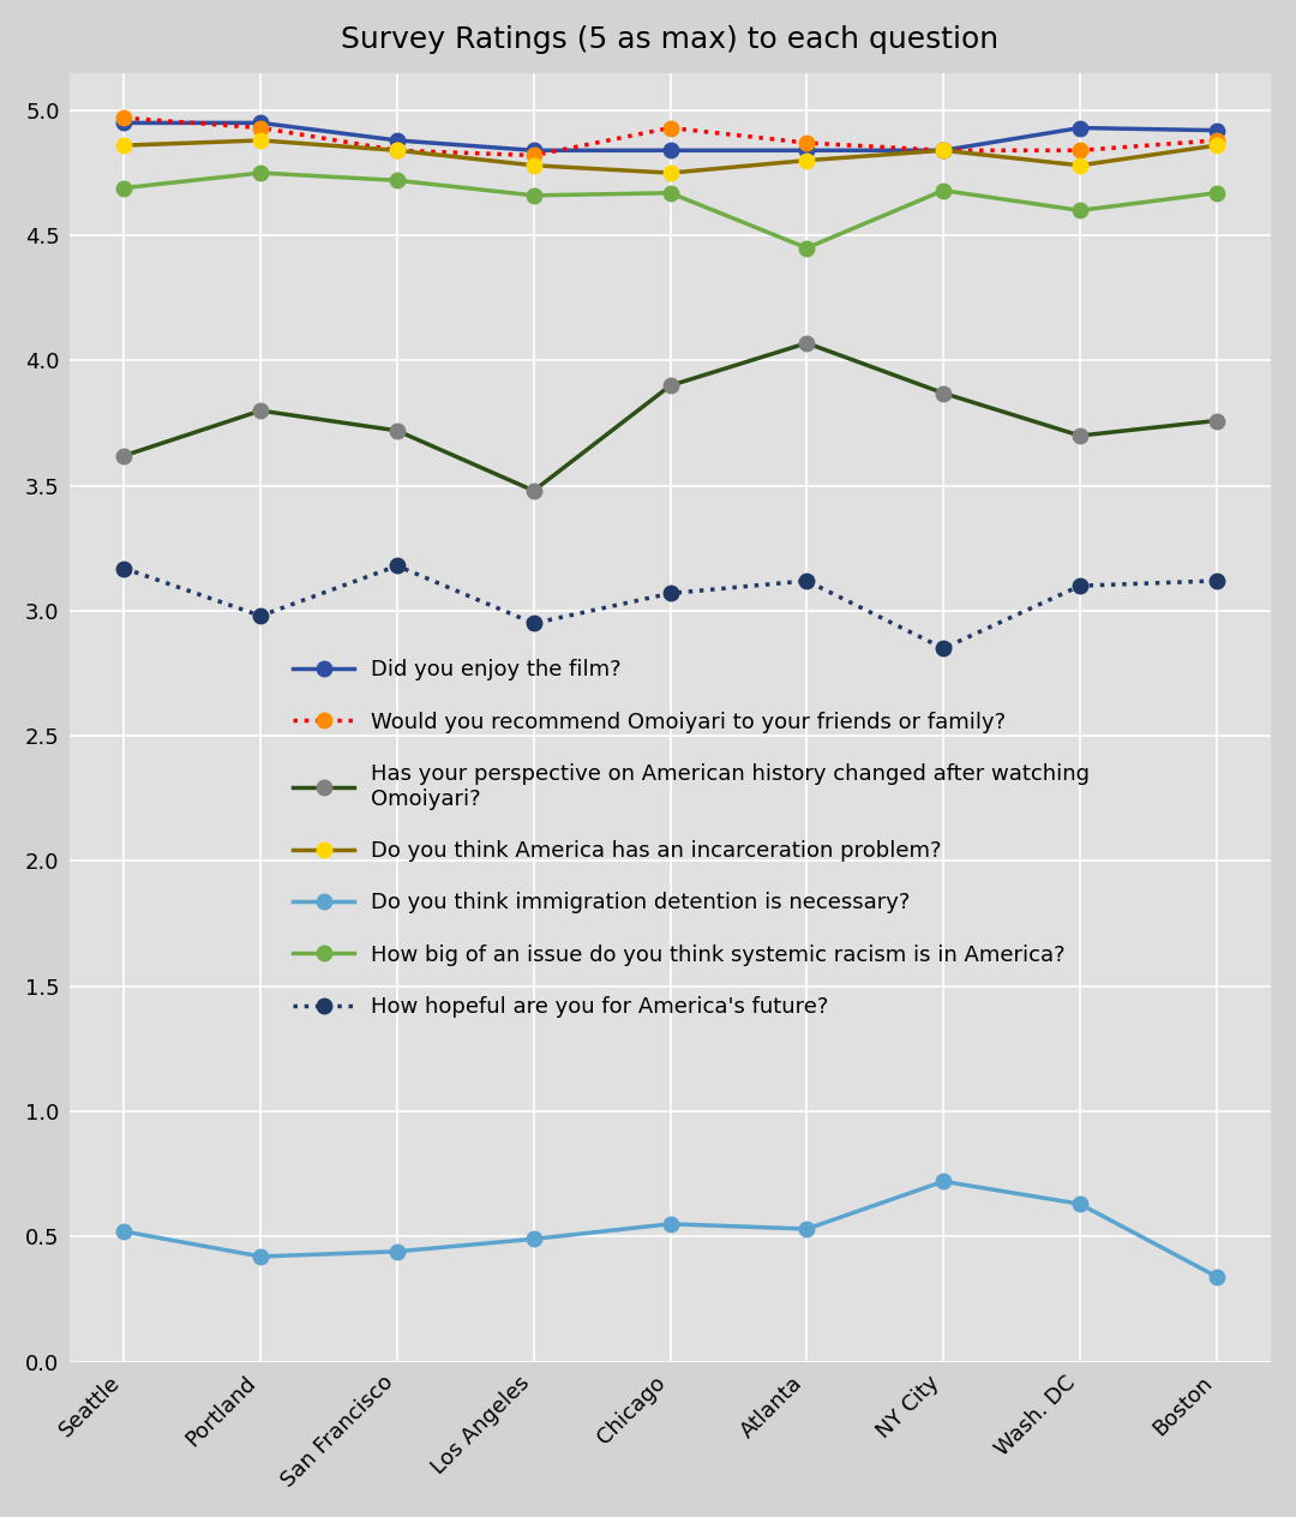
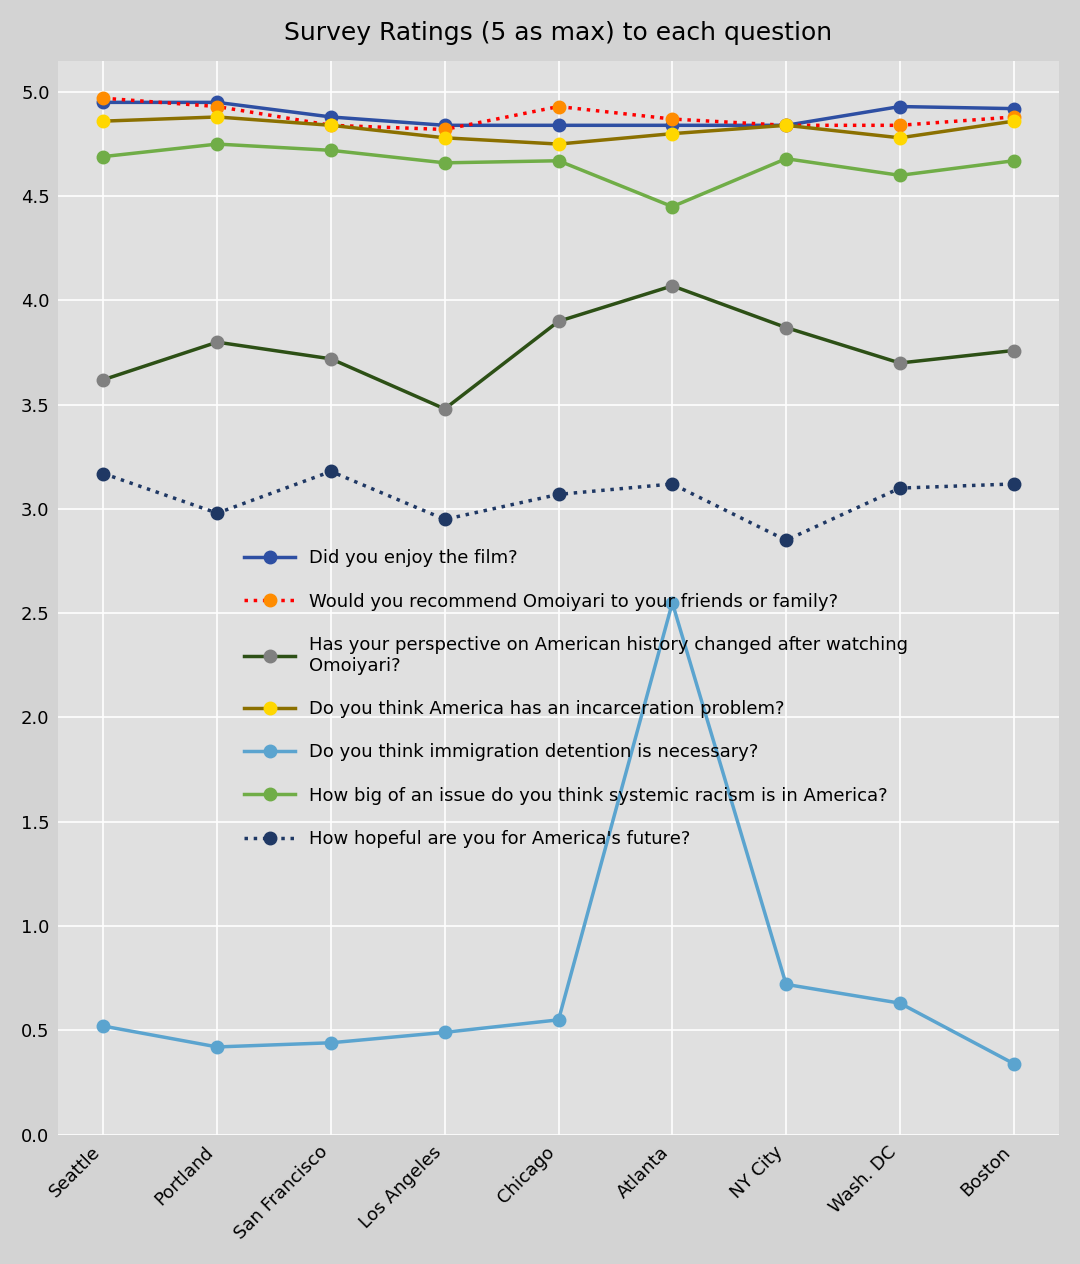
Do you think immigration detention is necessary?/Atlanta: 0.53 -> 2.55
